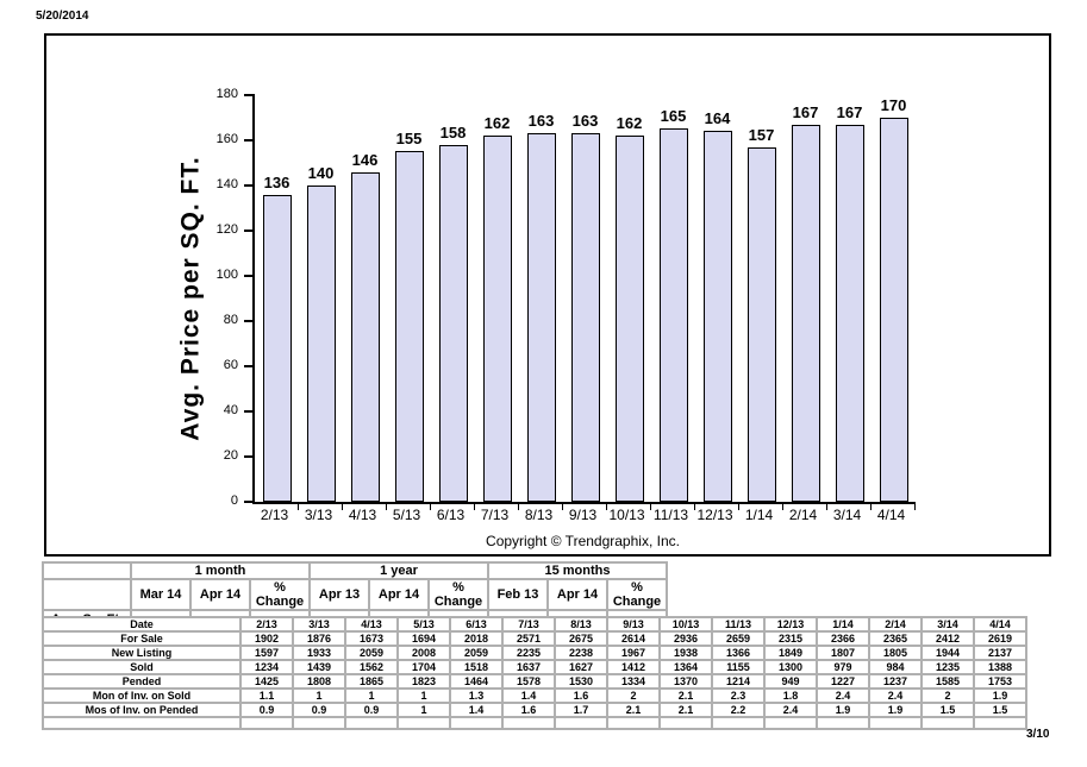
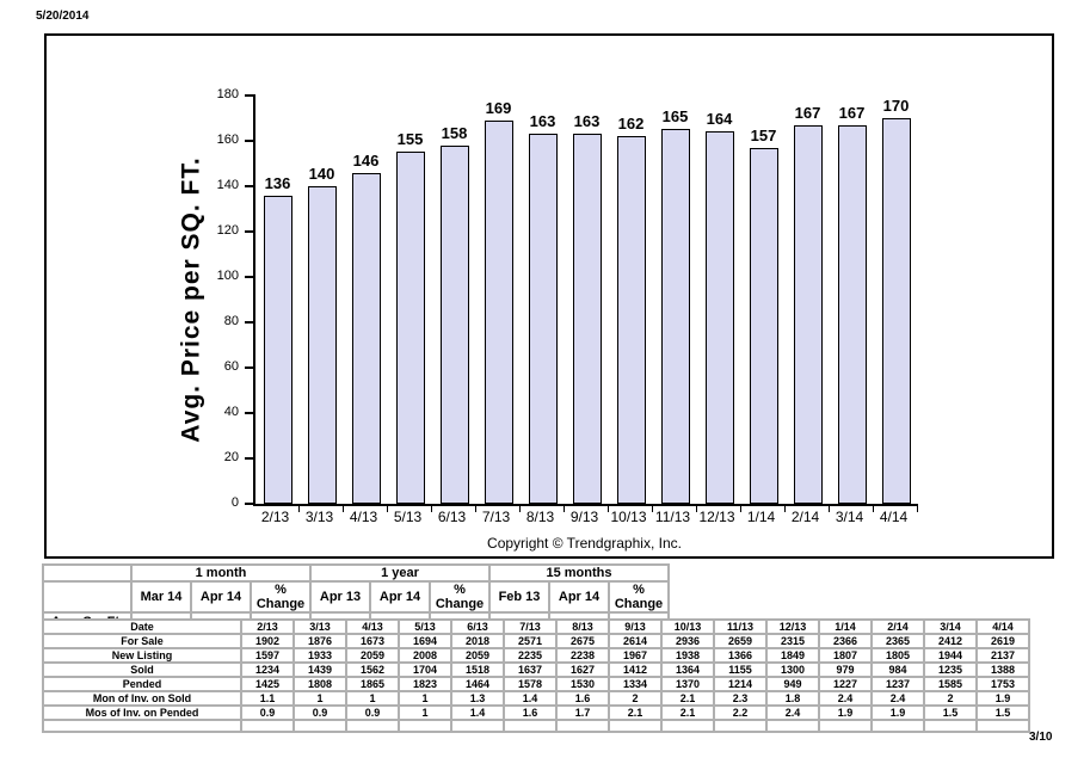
7/13: 162 -> 169
